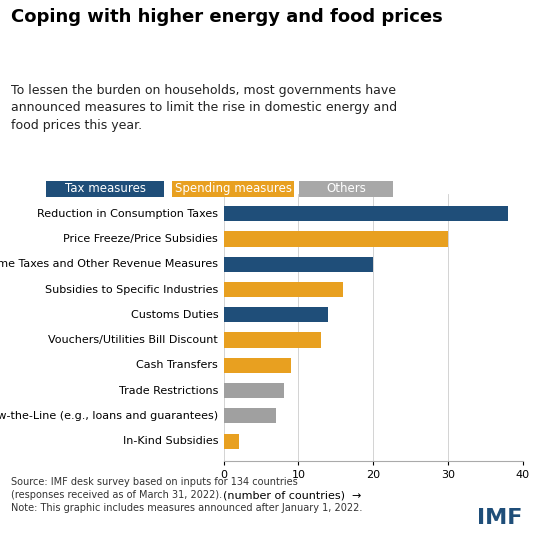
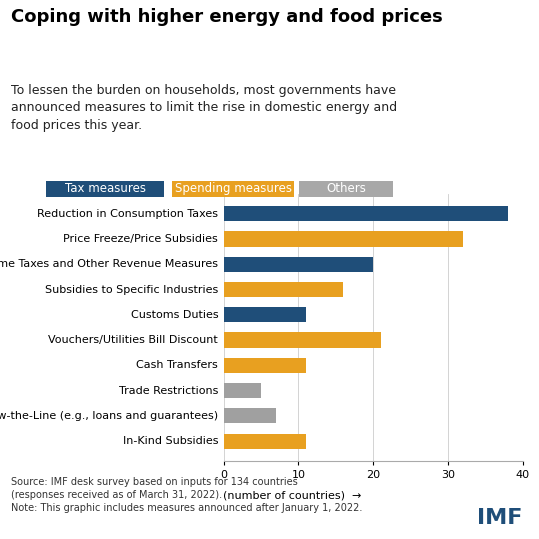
Price Freeze/Price Subsidies: 30 -> 32
Customs Duties: 14 -> 11
Vouchers/Utilities Bill Discount: 13 -> 21
Cash Transfers: 9 -> 11
Trade Restrictions: 8 -> 5
In-Kind Subsidies: 2 -> 11
